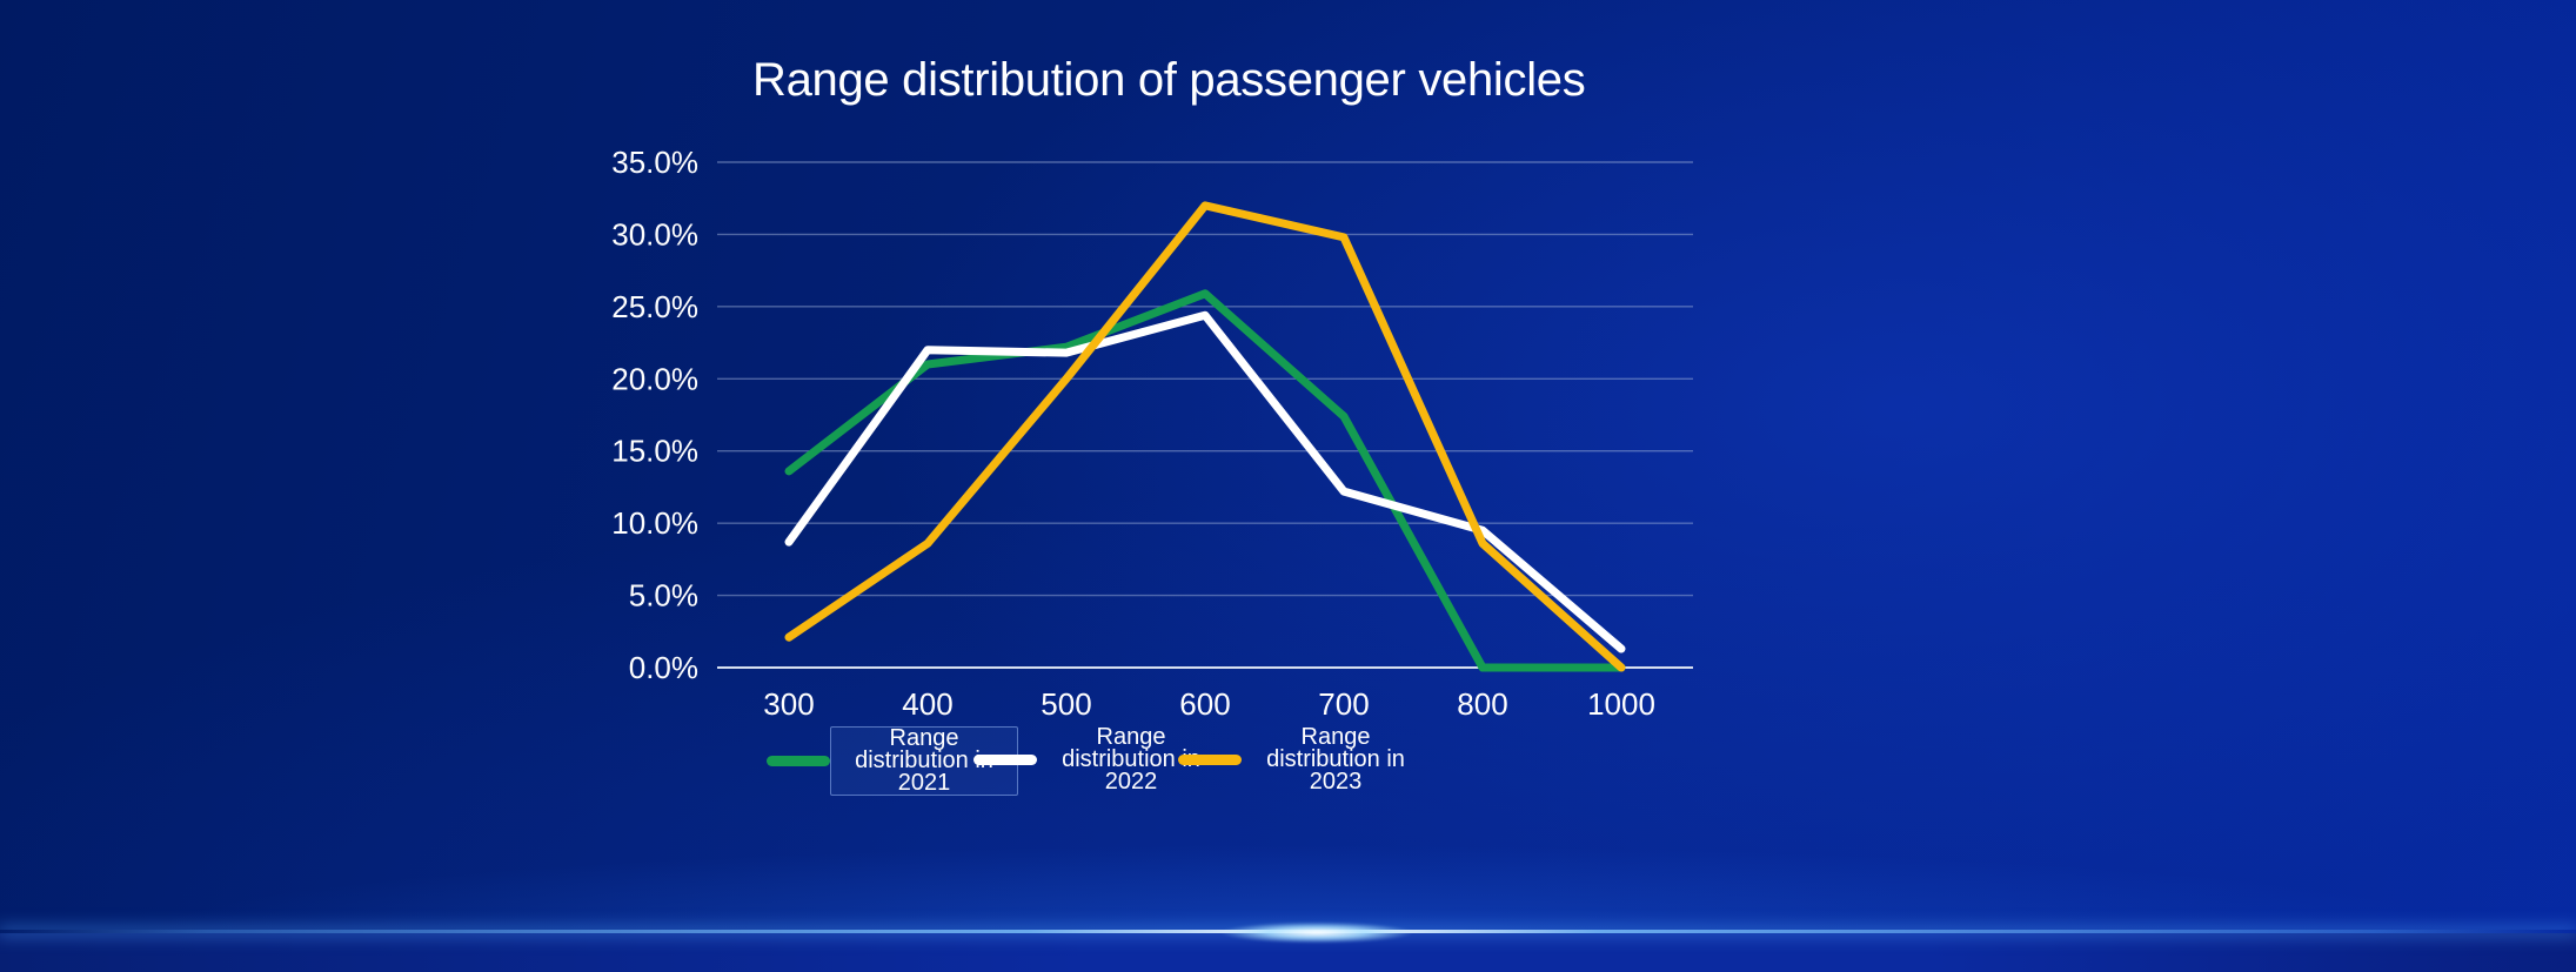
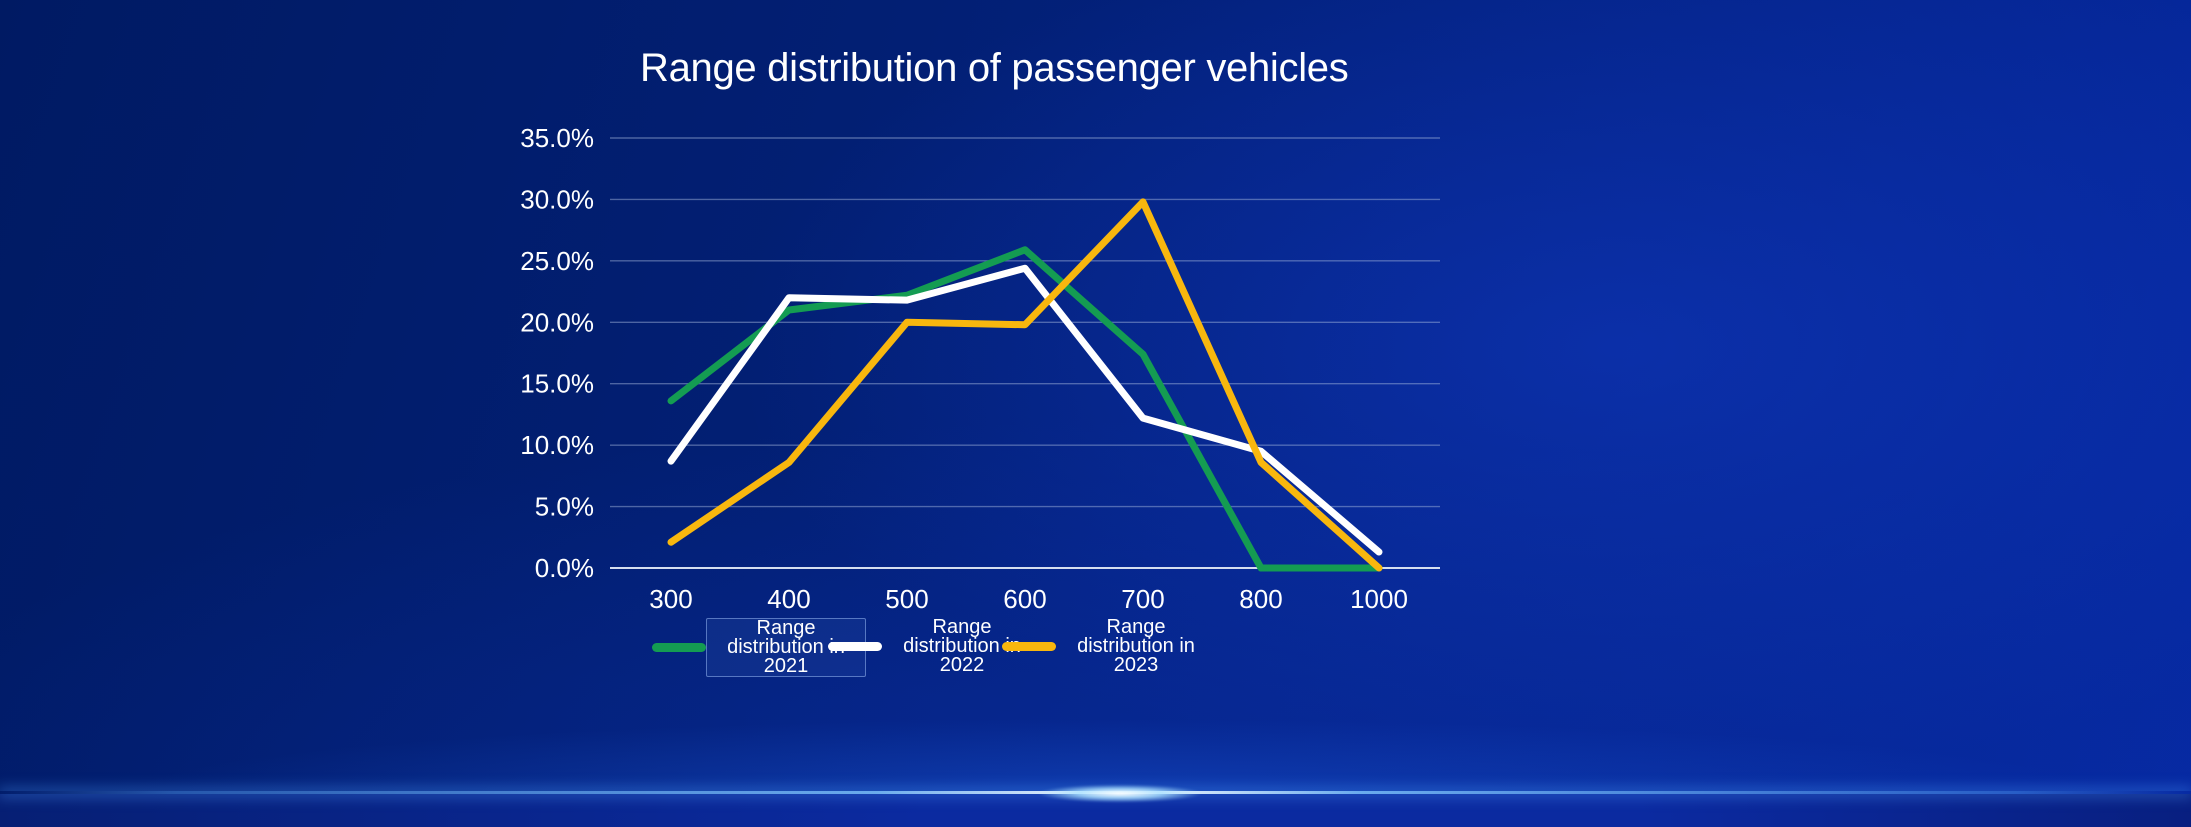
Range distribution in 2023/600: 32.0% -> 19.8%
